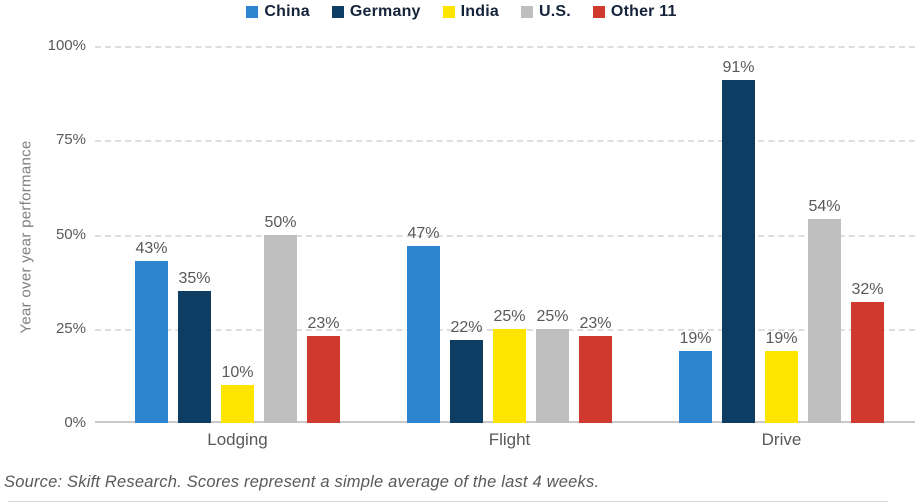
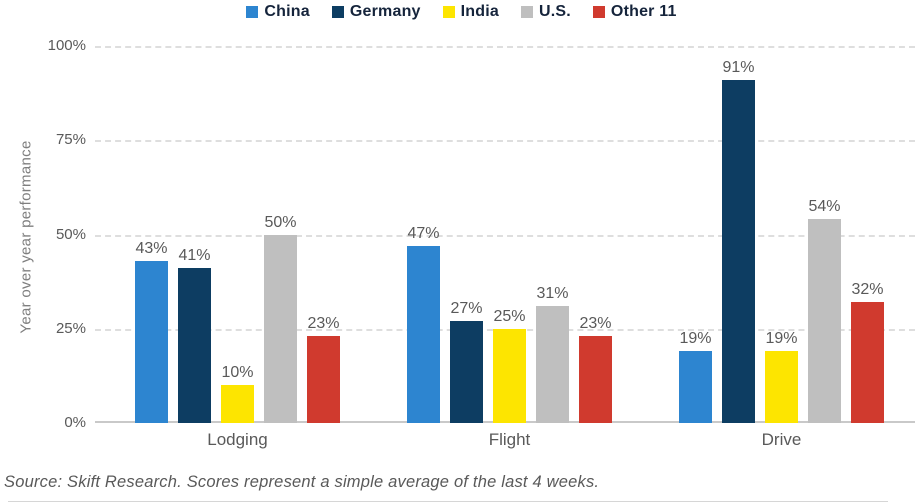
Germany/Lodging: 35% -> 41%
Germany/Flight: 22% -> 27%
U.S./Flight: 25% -> 31%
